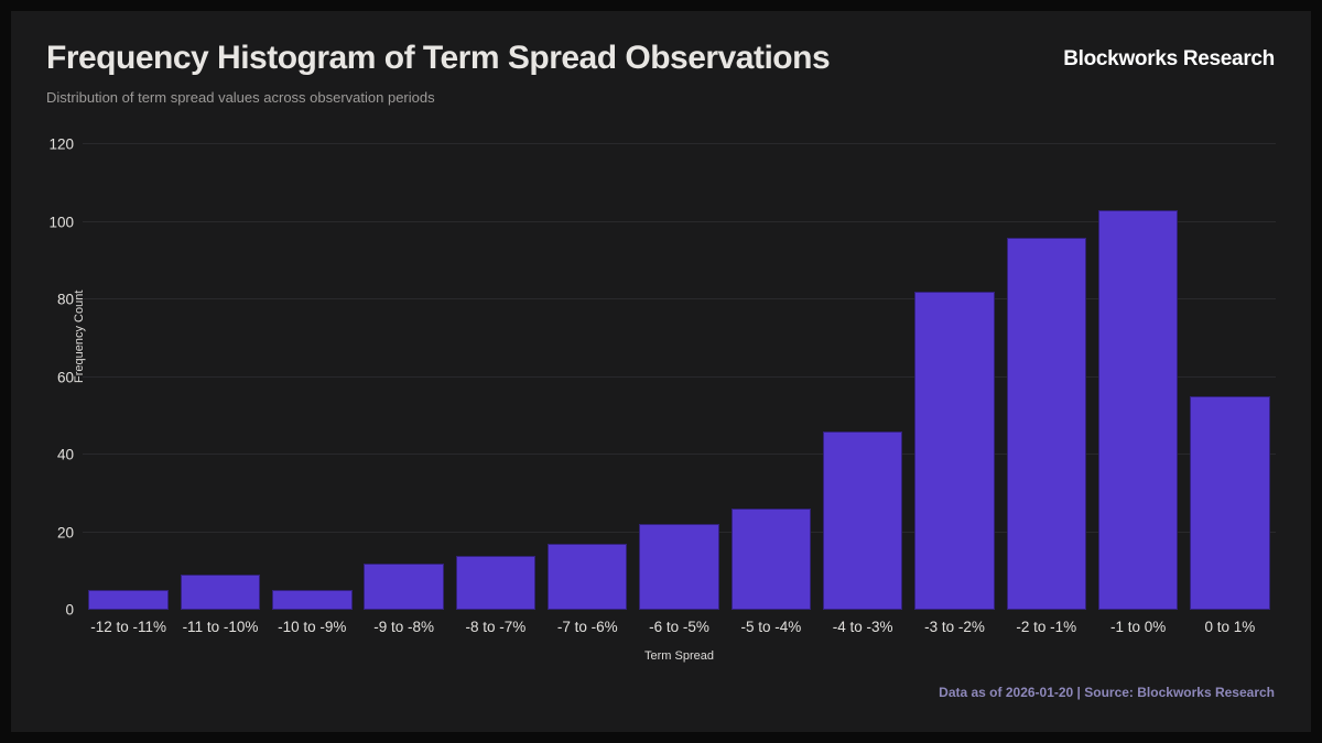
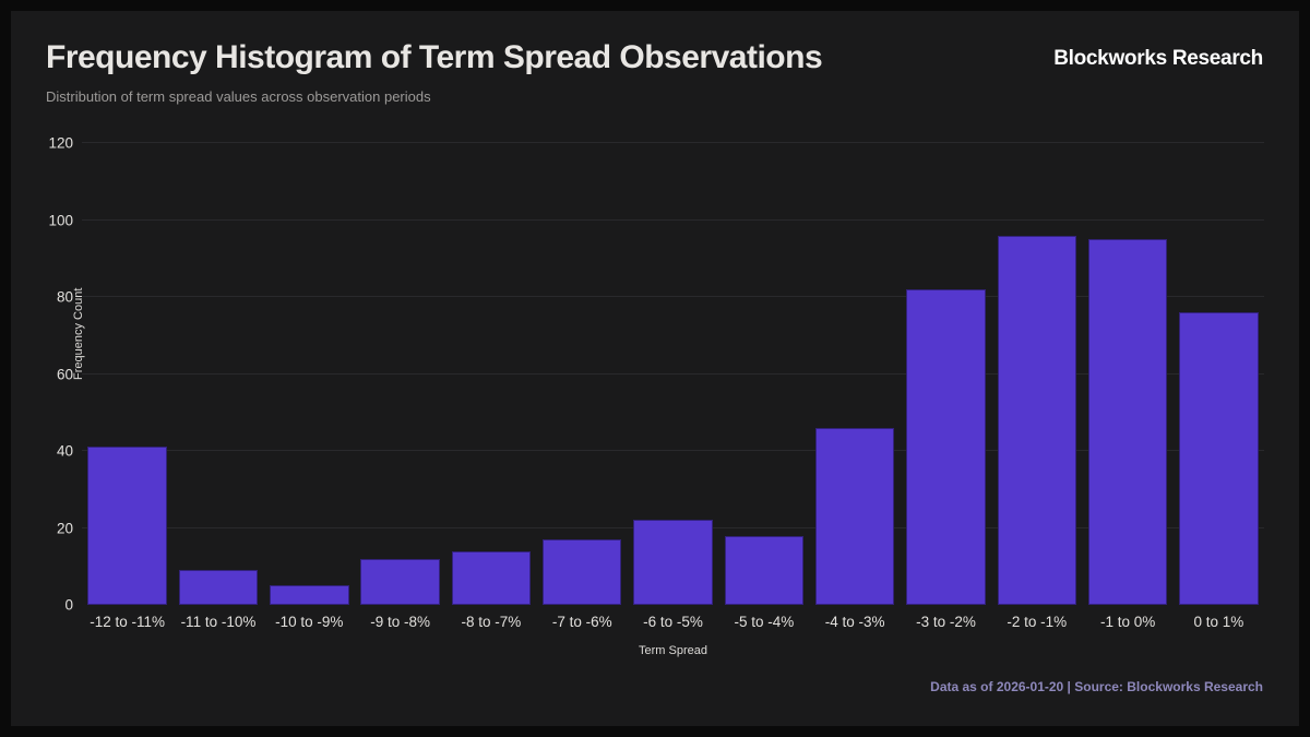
-12 to -11%: 5 -> 41
-5 to -4%: 26 -> 18
-1 to 0%: 103 -> 95
0 to 1%: 55 -> 76
